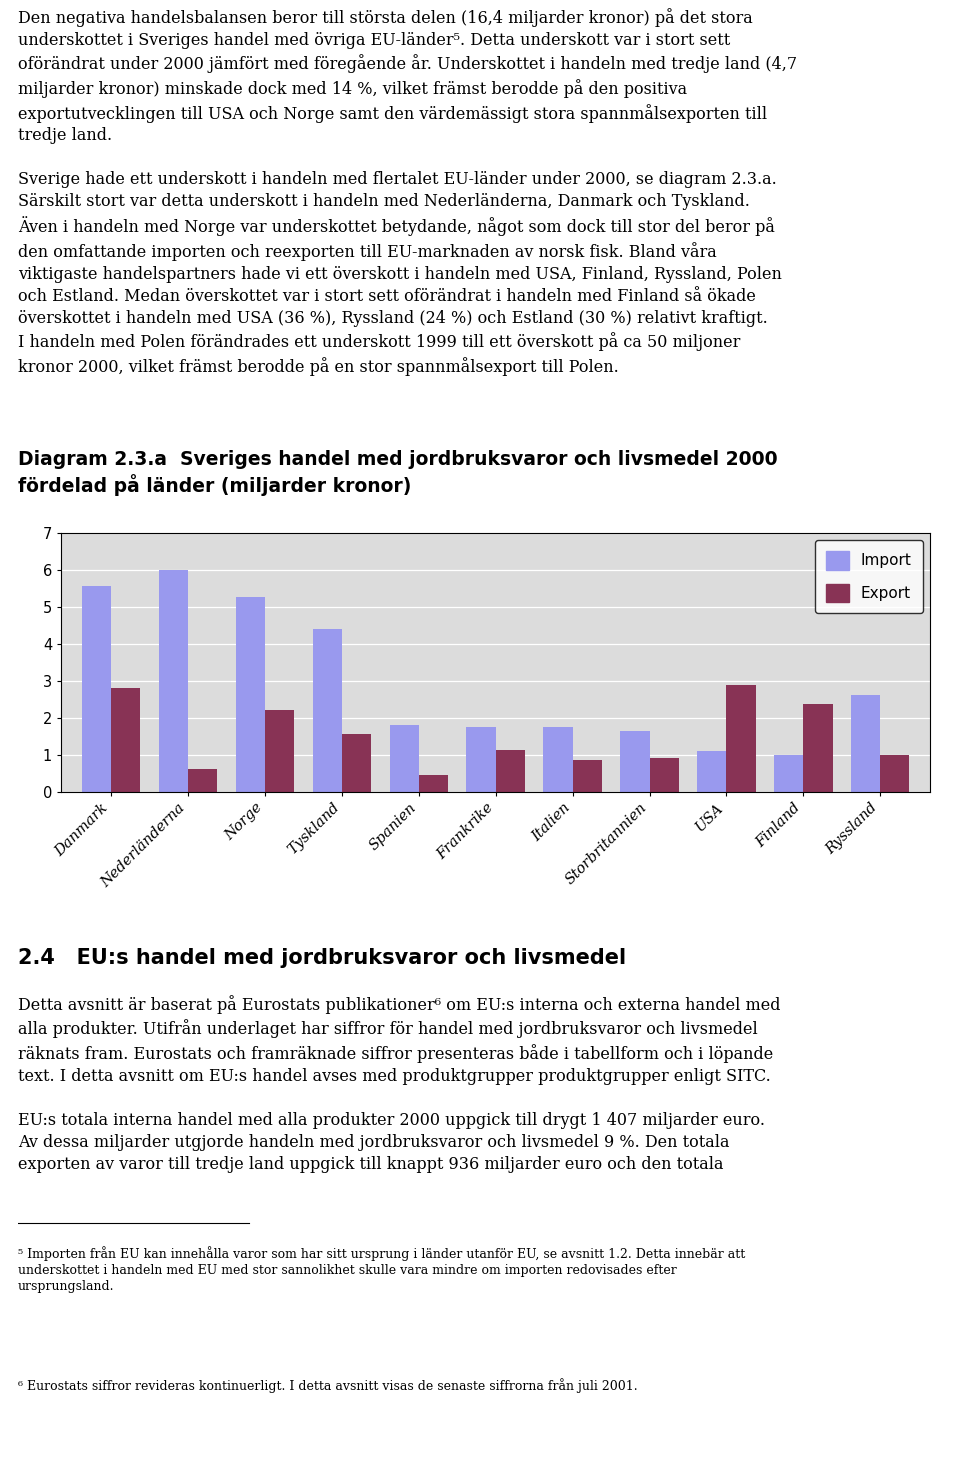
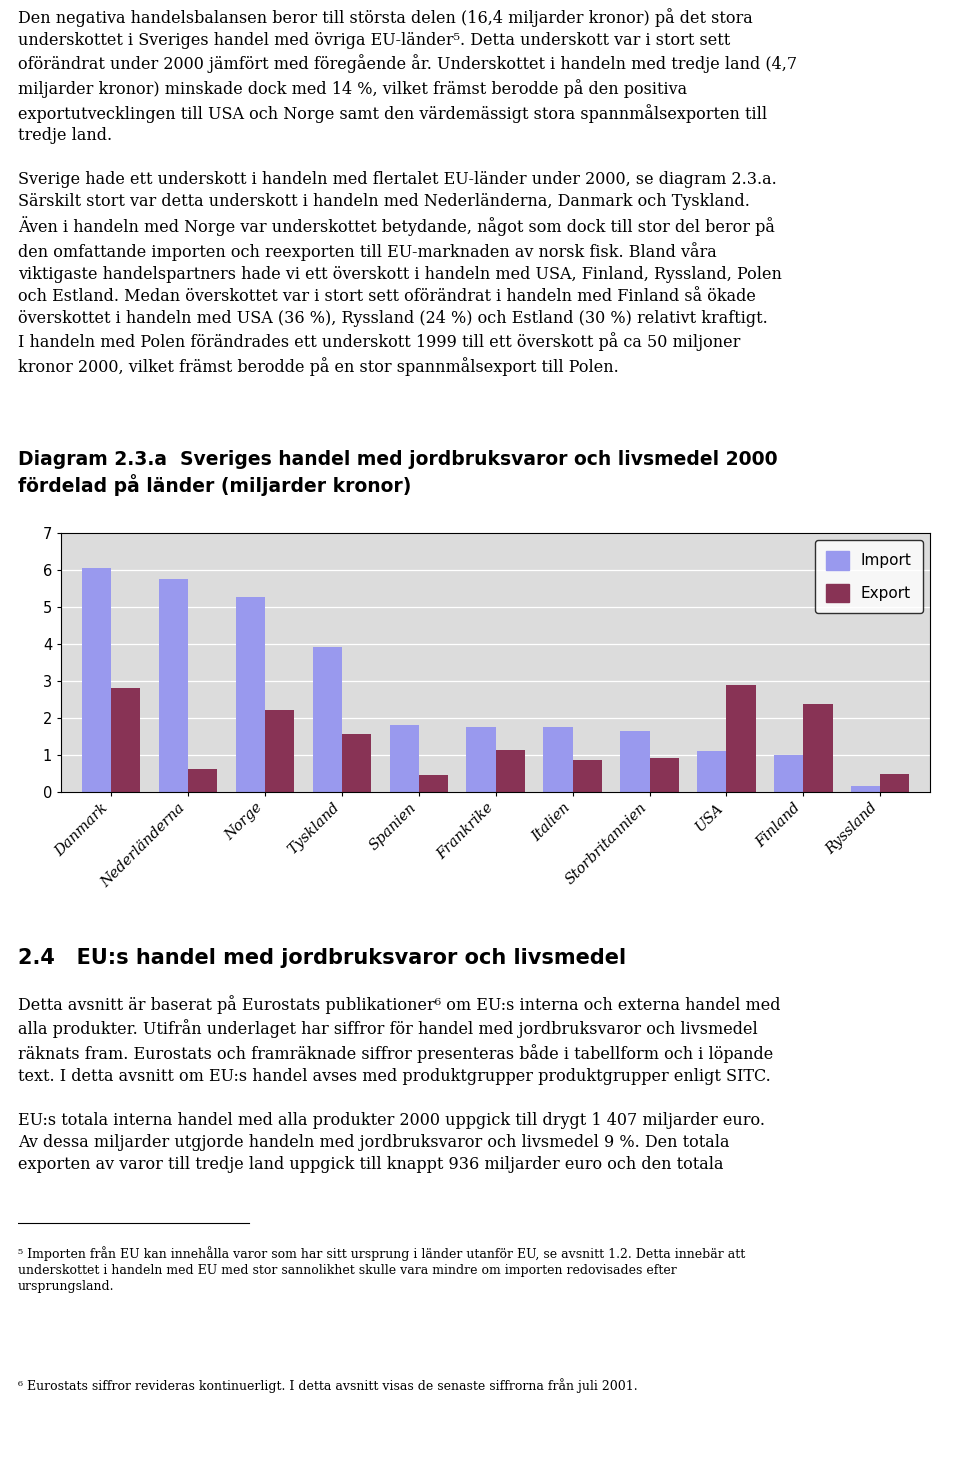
Import/Danmark: 5.55 -> 6.05
Import/Nederländerna: 6.00 -> 5.75
Import/Tyskland: 4.40 -> 3.90
Import/Ryssland: 2.60 -> 0.15
Export/Ryssland: 1.00 -> 0.47
